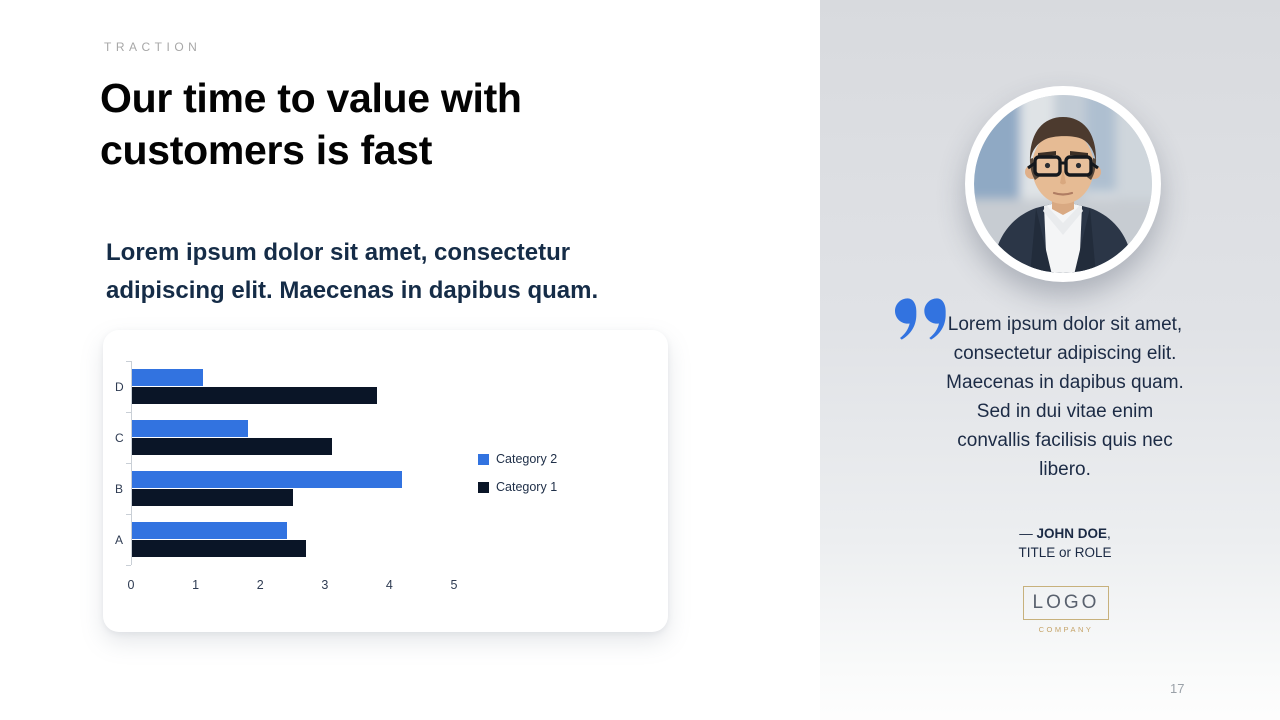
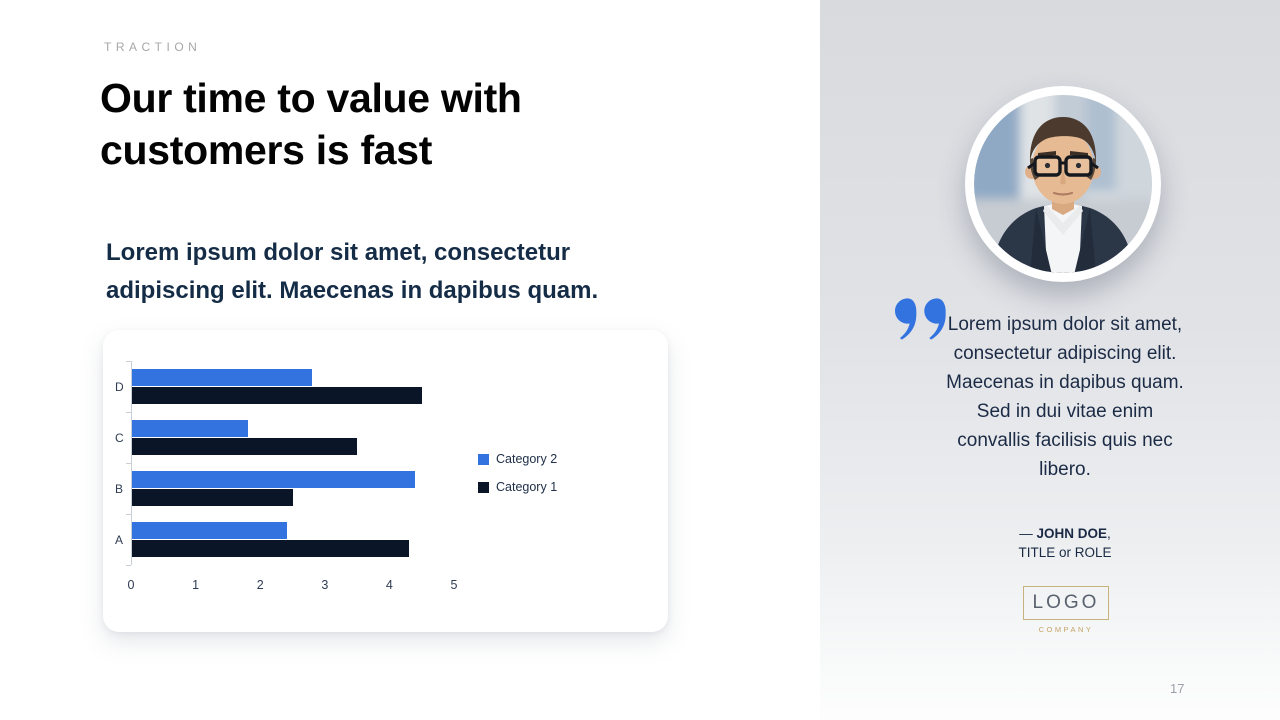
Category 2/D: 1.1 -> 2.8
Category 1/D: 3.8 -> 4.5
Category 1/C: 3.1 -> 3.5
Category 2/B: 4.2 -> 4.4
Category 1/A: 2.7 -> 4.3
